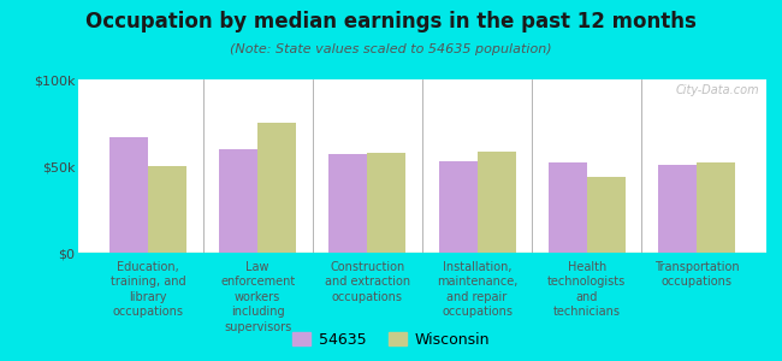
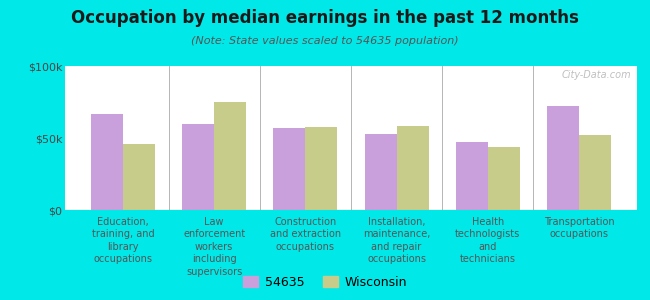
Wisconsin/Education, training, and library occupations: $50k -> $46k
54635/Health technologists and technicians: $52k -> $47k
54635/Transportation occupations: $51k -> $72k
